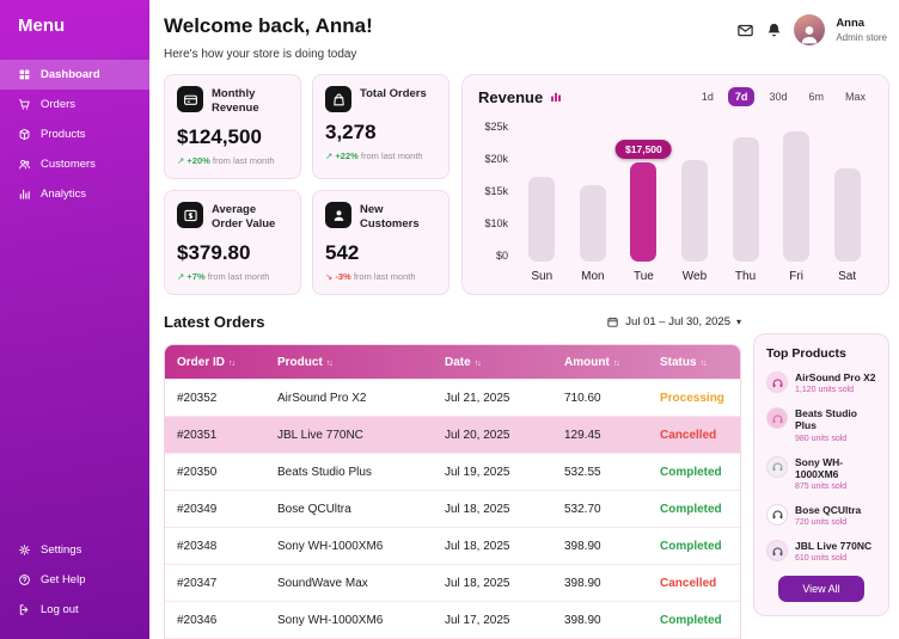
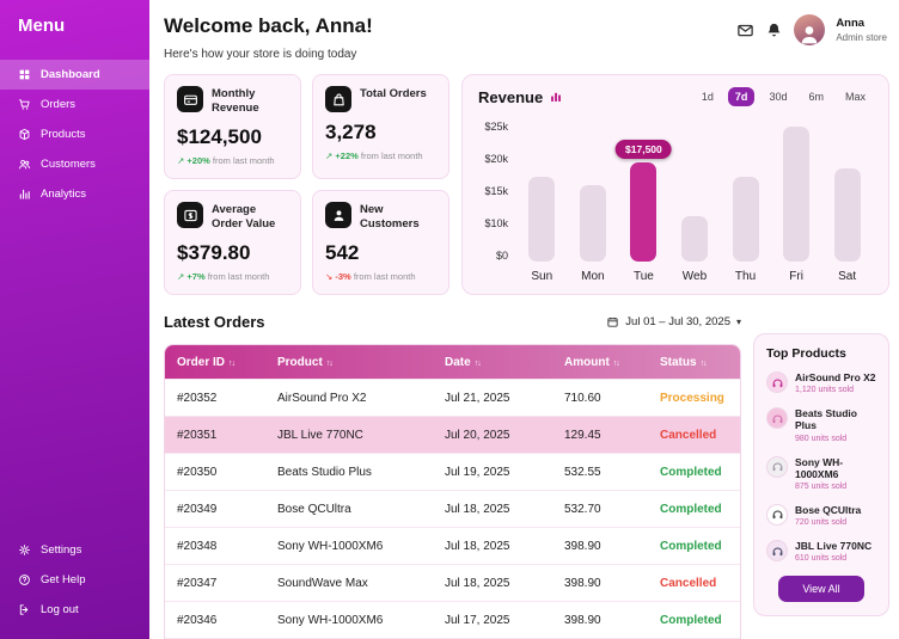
Web: $18k -> $8k
Thu: $22k -> $15k
Fri: $23k -> $24k
